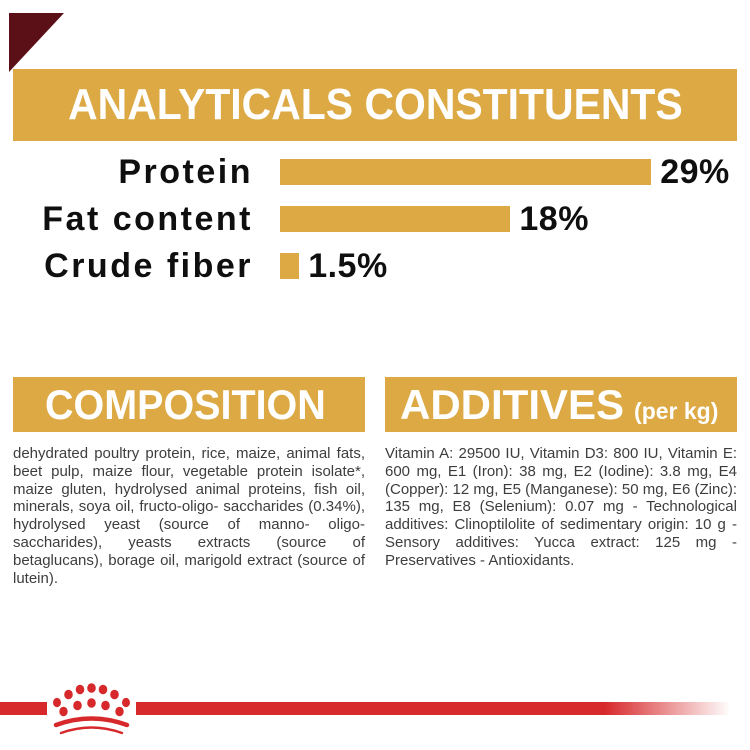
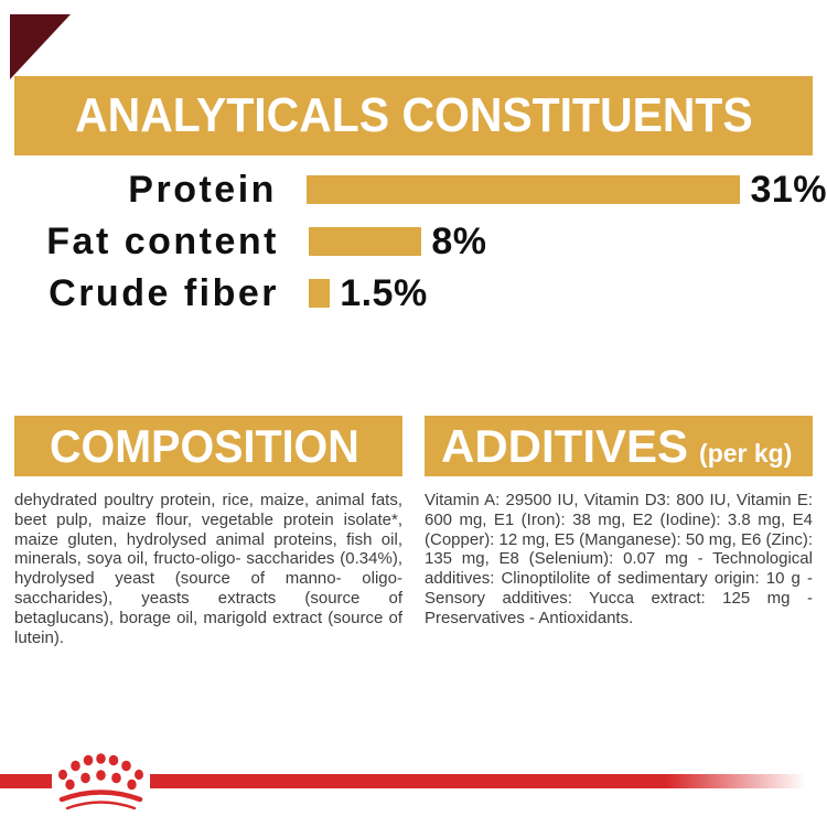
Protein: 29% -> 31%
Fat content: 18% -> 8%
